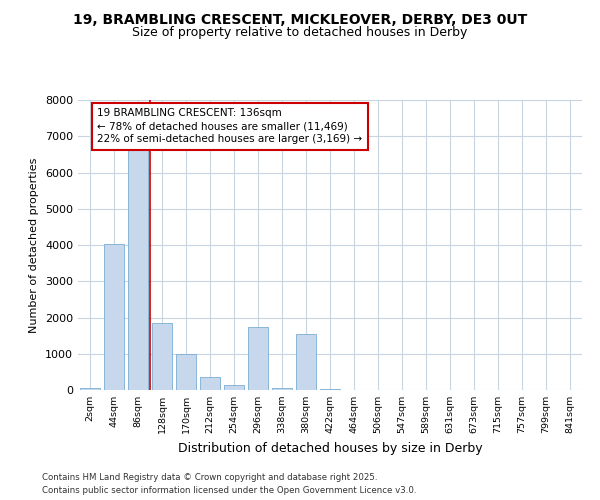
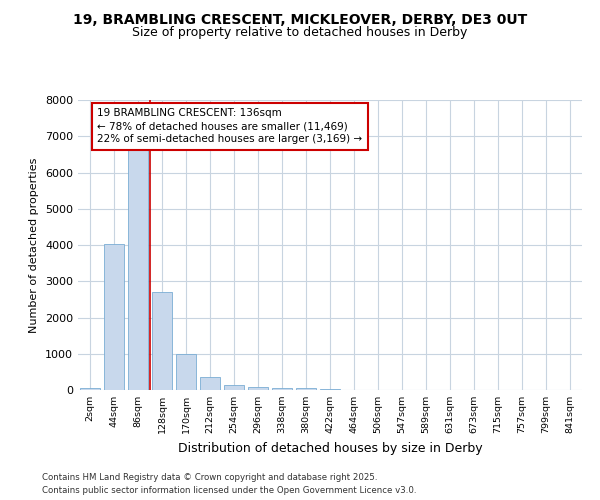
128sqm: 1850 -> 2700
296sqm: 1750 -> 70
380sqm: 1550 -> 60
